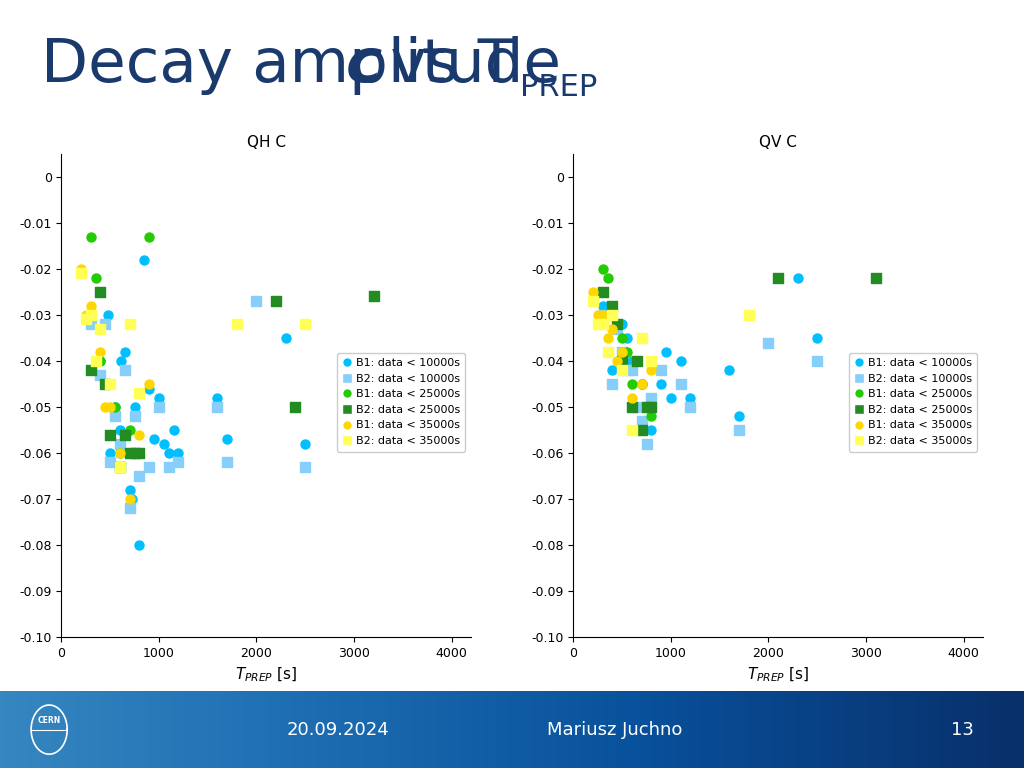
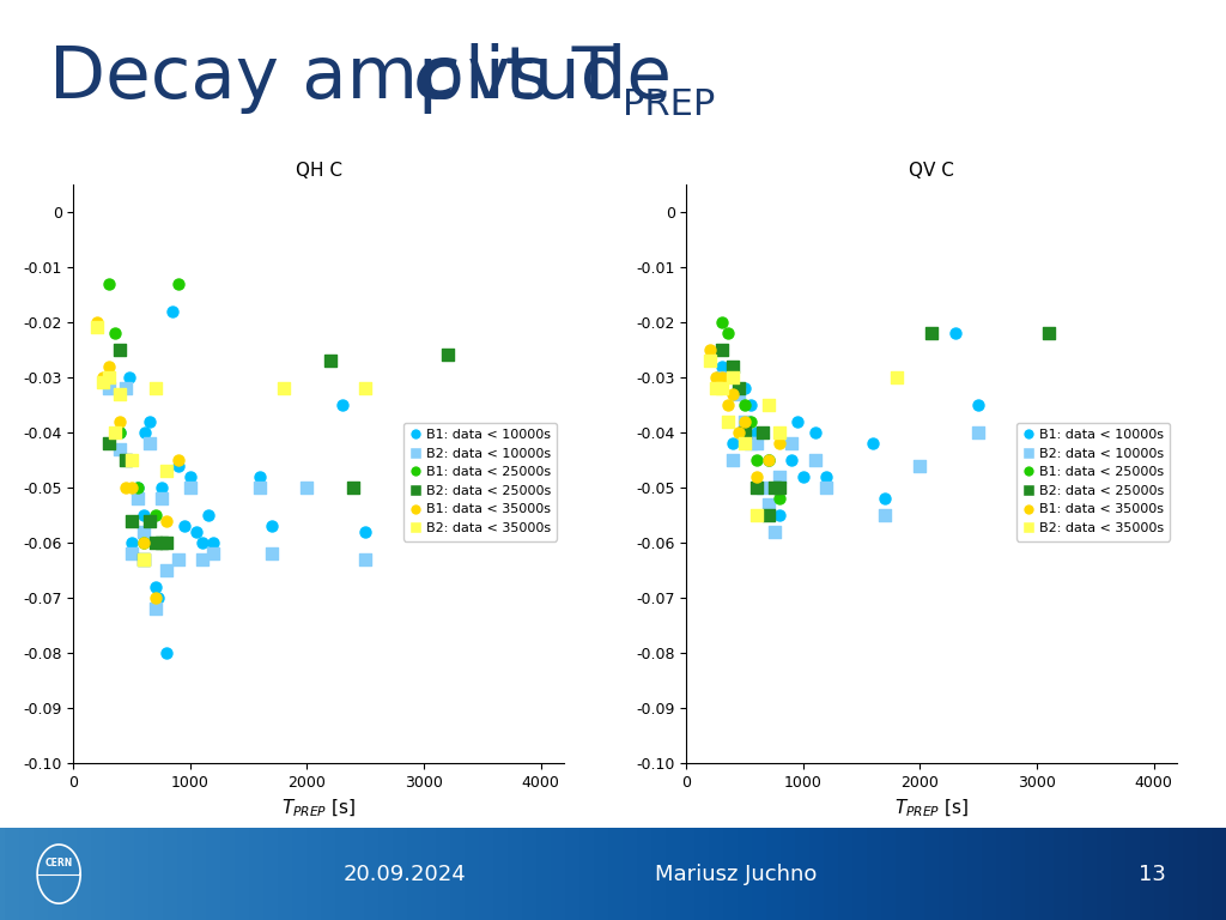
QH C/B2: data < 10000s/2000: -0.027 -> -0.050
QV C/B2: data < 10000s/2000: -0.036 -> -0.046
